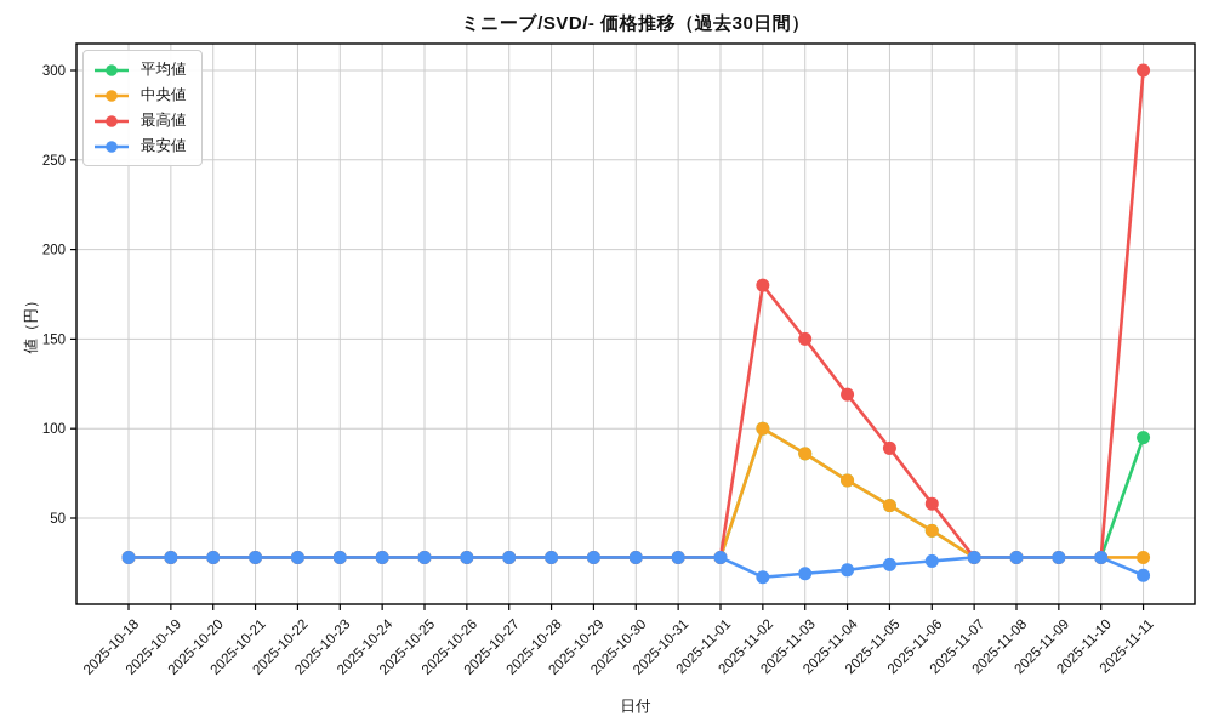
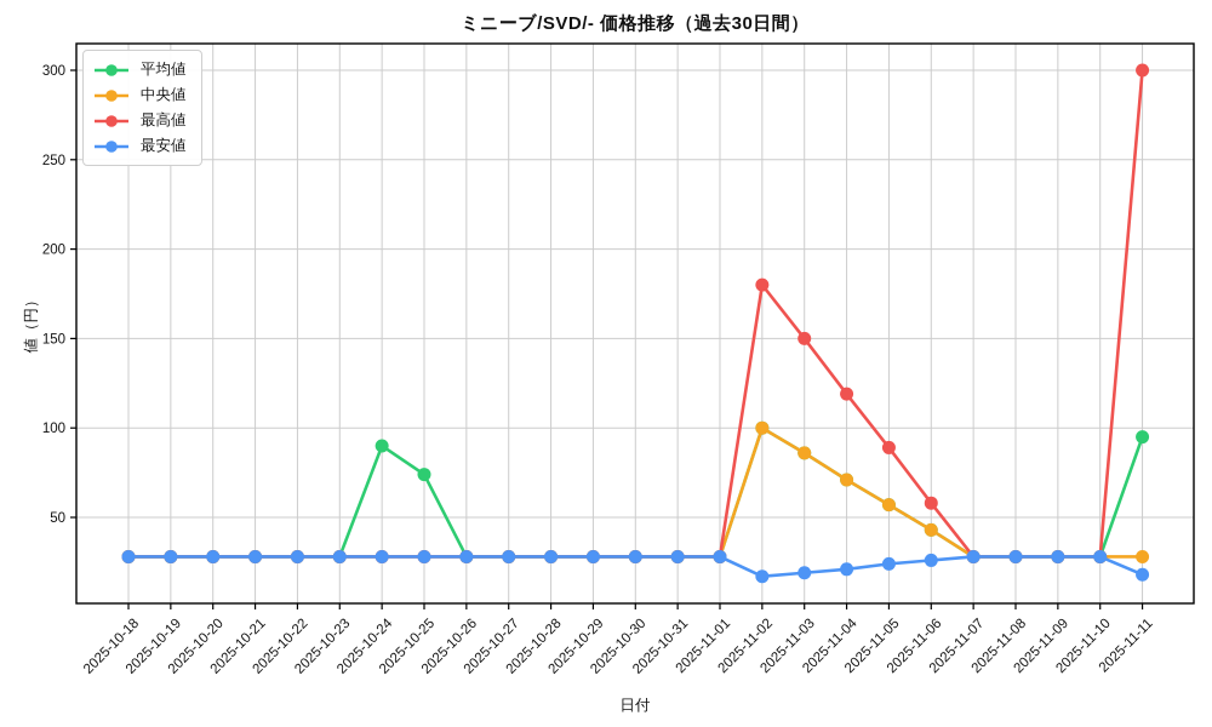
平均値/2025-10-24: 28 -> 90
平均値/2025-10-25: 28 -> 74
